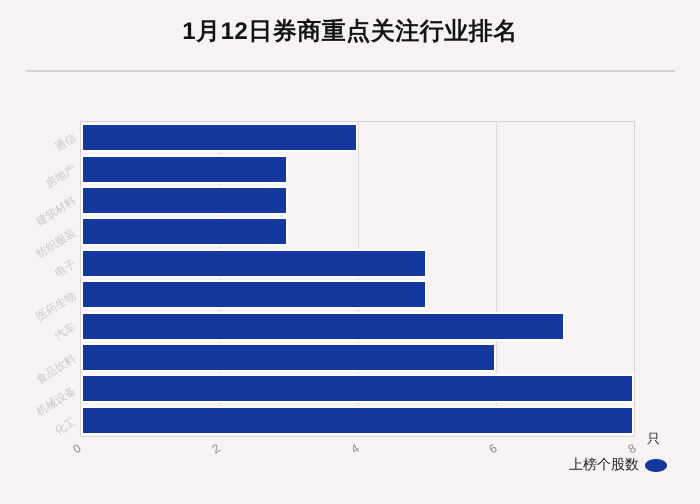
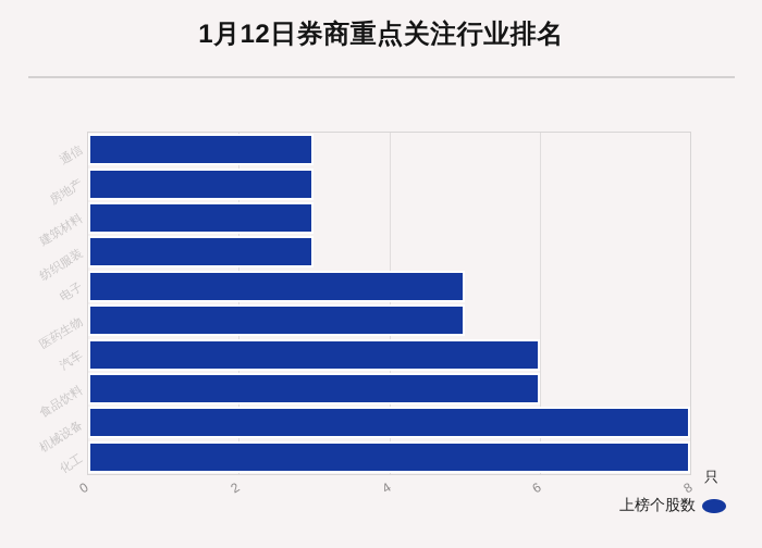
通信: 4 -> 3
汽车: 7 -> 6
